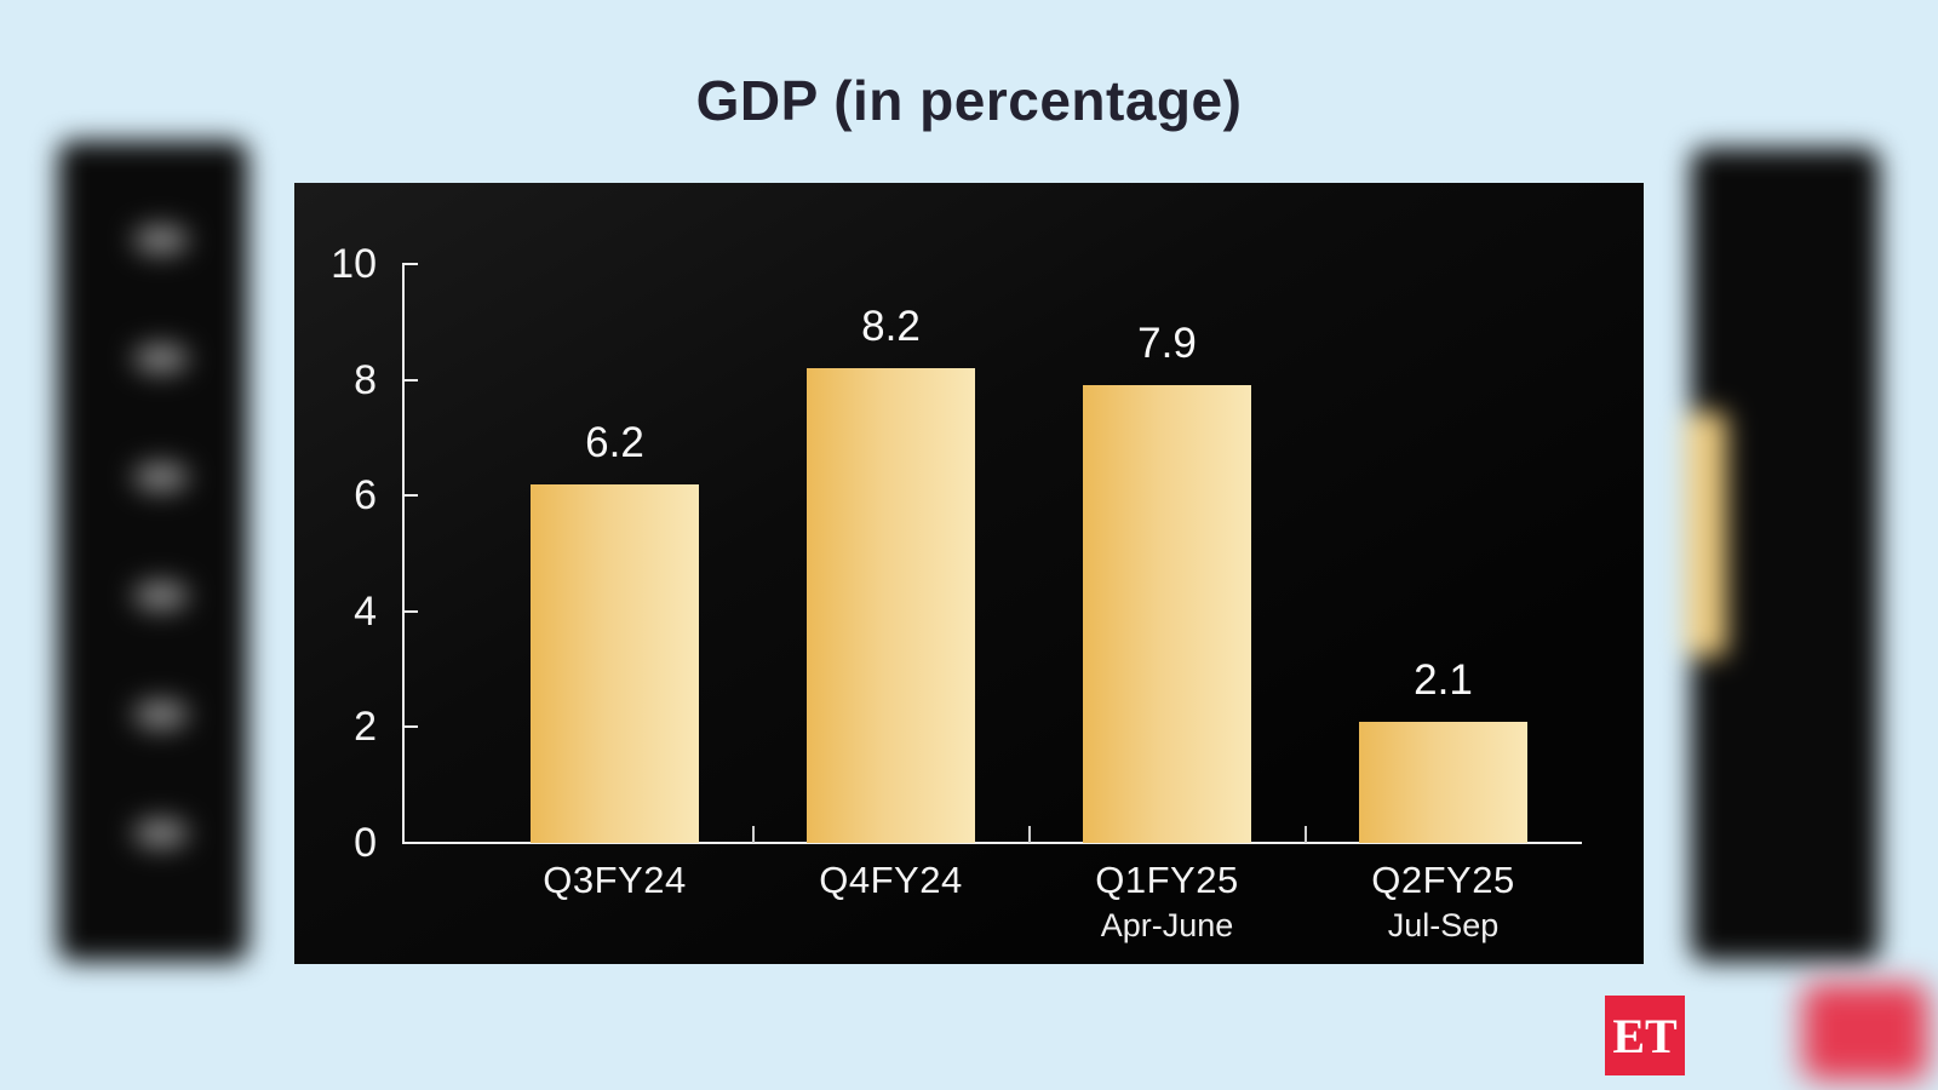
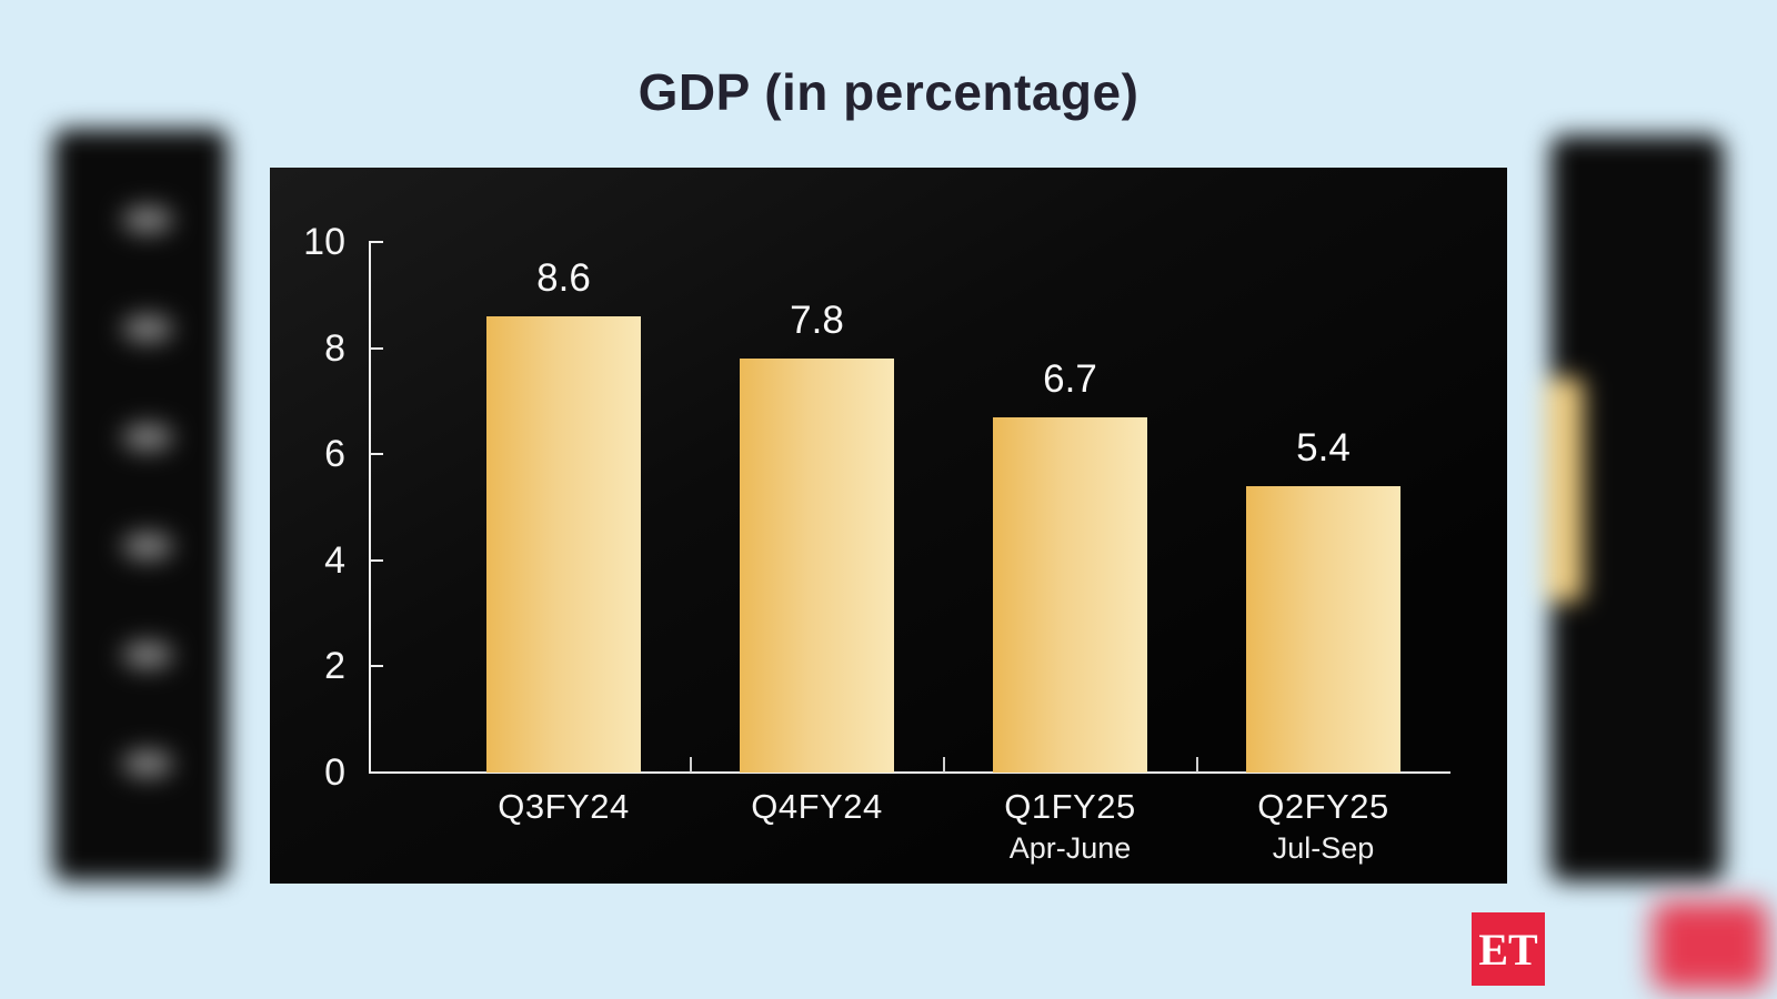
Q3FY24: 6.2 -> 8.6
Q4FY24: 8.2 -> 7.8
Q1FY25: 7.9 -> 6.7
Q2FY25: 2.1 -> 5.4
